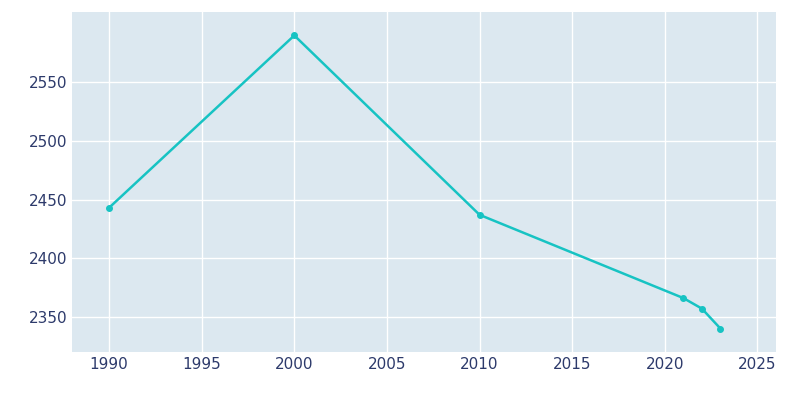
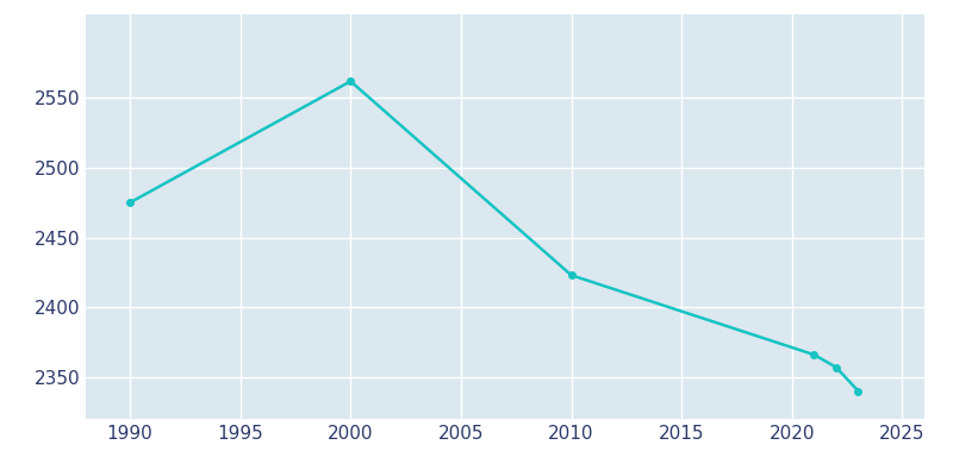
1990: 2443 -> 2475
2000: 2590 -> 2562
2010: 2437 -> 2423
